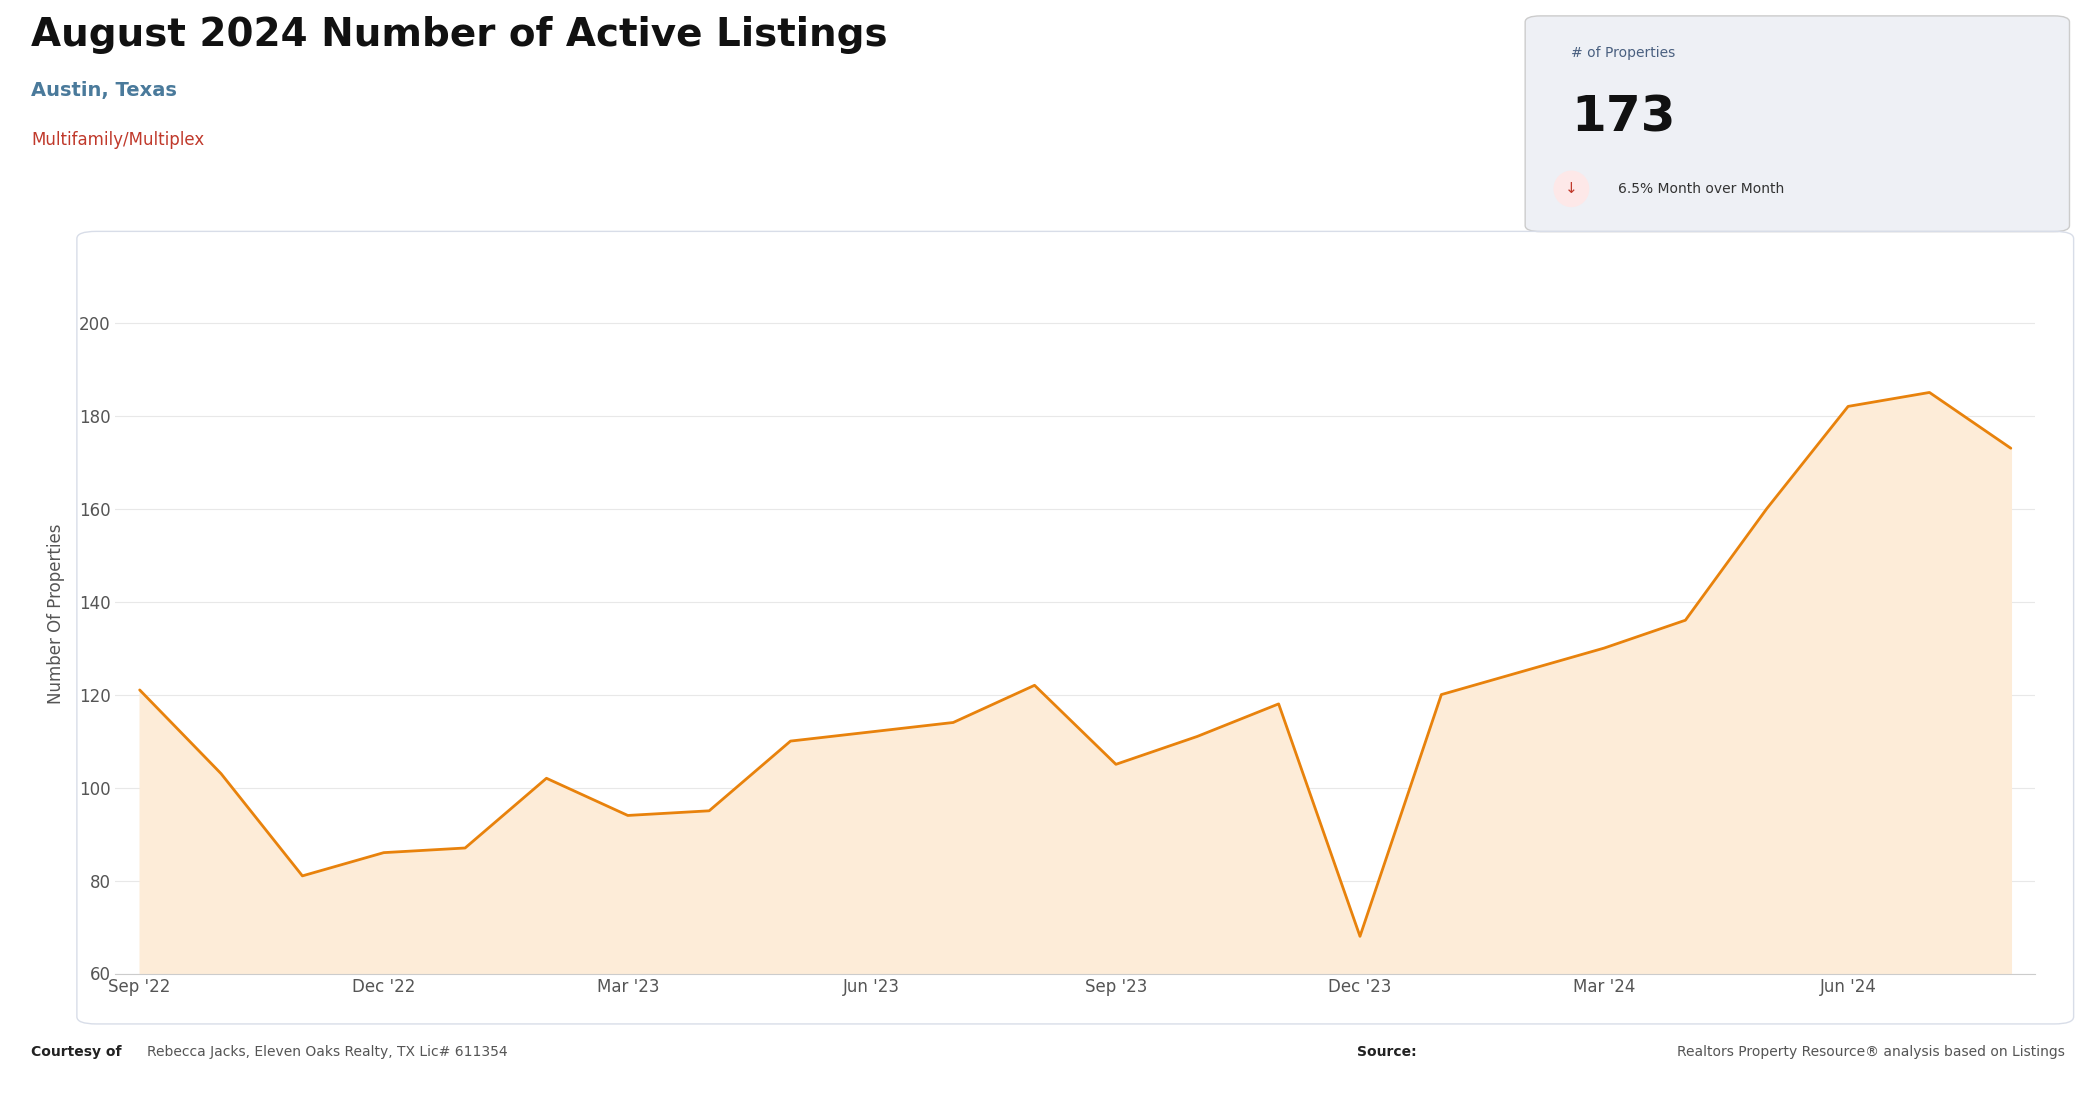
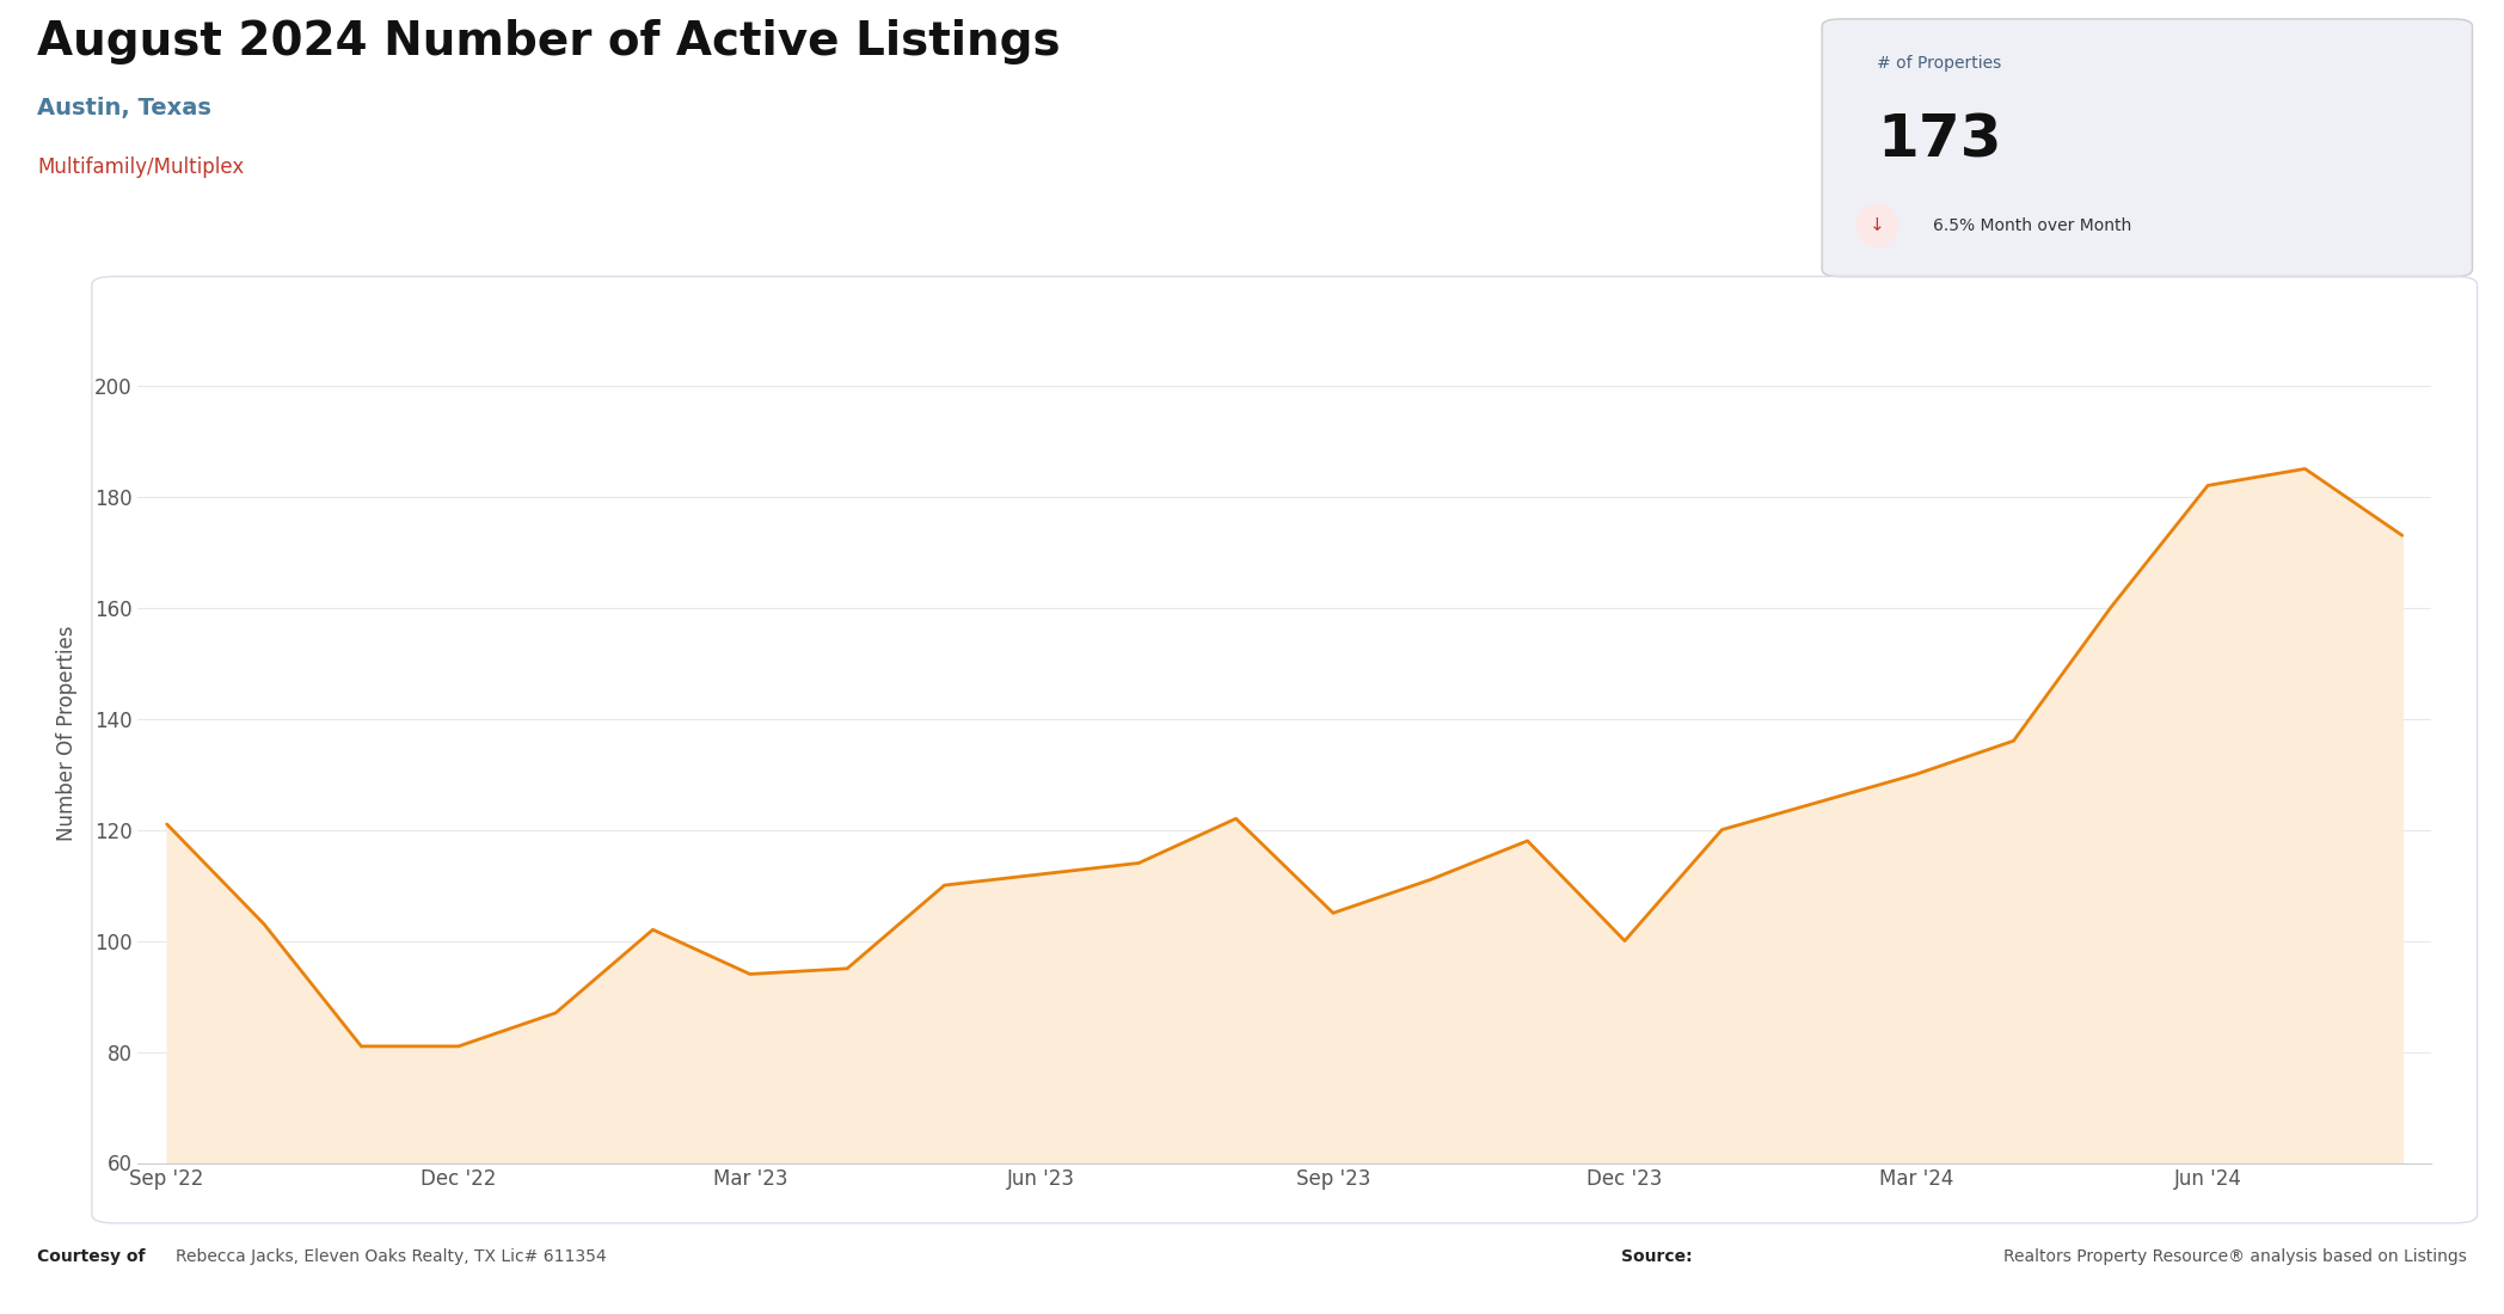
Dec '22: 86 -> 81
Dec '23: 68 -> 100
